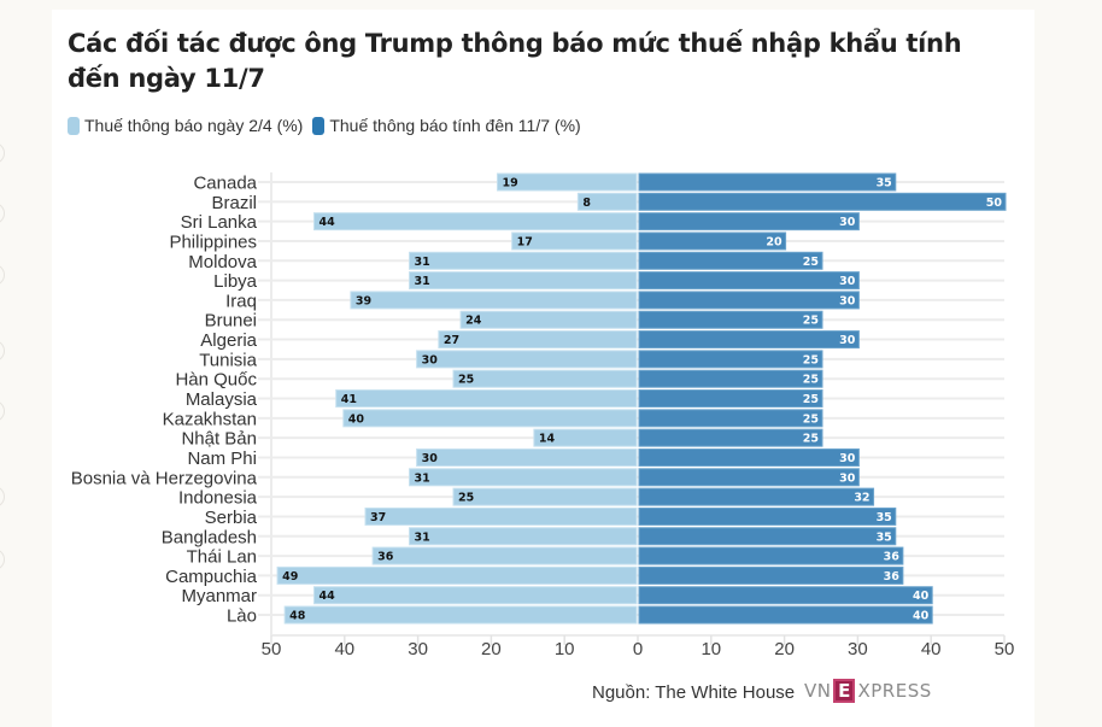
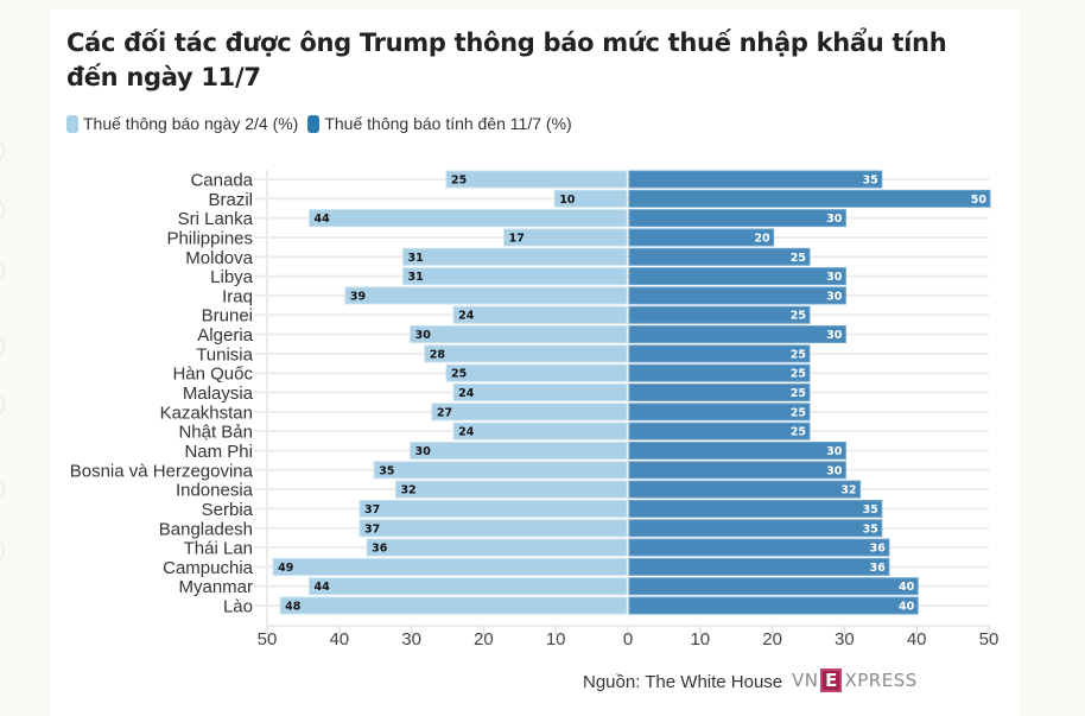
Thuế thông báo ngày 2/4 (%)/Canada: 19 -> 25
Thuế thông báo ngày 2/4 (%)/Brazil: 8 -> 10
Thuế thông báo ngày 2/4 (%)/Algeria: 27 -> 30
Thuế thông báo ngày 2/4 (%)/Tunisia: 30 -> 28
Thuế thông báo ngày 2/4 (%)/Malaysia: 41 -> 24
Thuế thông báo ngày 2/4 (%)/Kazakhstan: 40 -> 27
Thuế thông báo ngày 2/4 (%)/Nhật Bản: 14 -> 24
Thuế thông báo ngày 2/4 (%)/Bosnia và Herzegovina: 31 -> 35
Thuế thông báo ngày 2/4 (%)/Indonesia: 25 -> 32
Thuế thông báo ngày 2/4 (%)/Bangladesh: 31 -> 37
